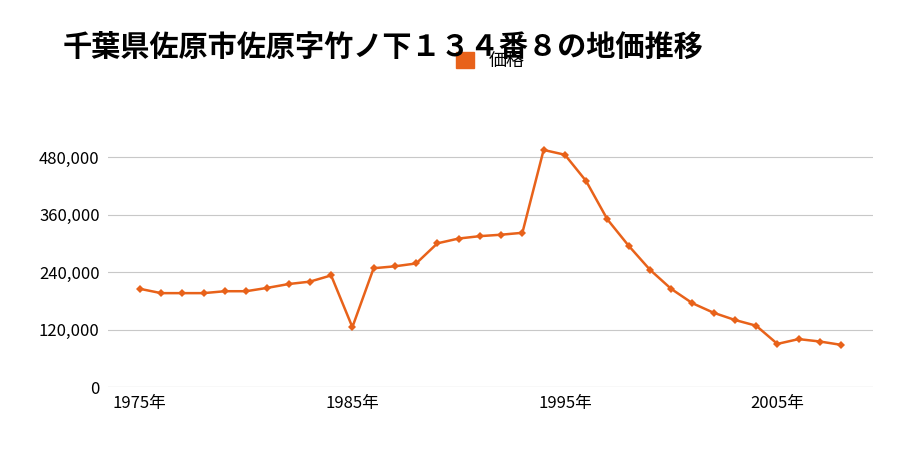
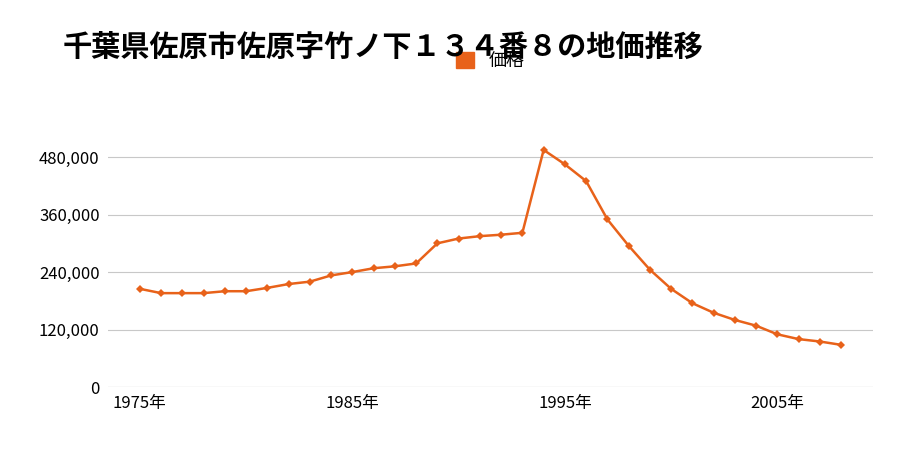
1985年: 125,000 -> 240,000
1995年: 485,000 -> 465,000
2005年: 90,000 -> 110,000
